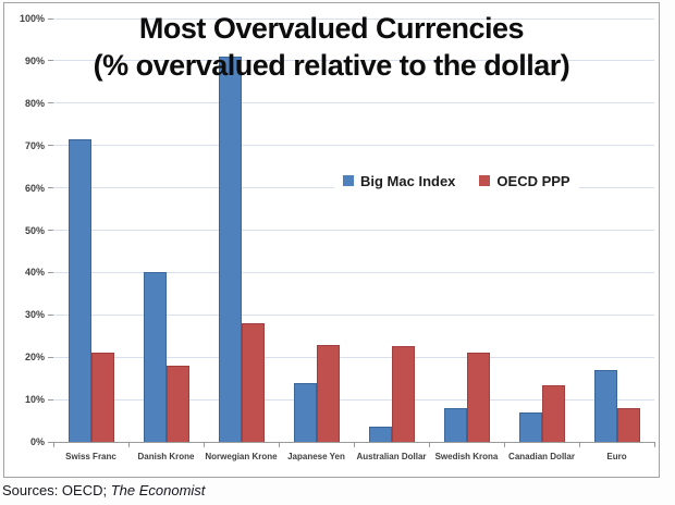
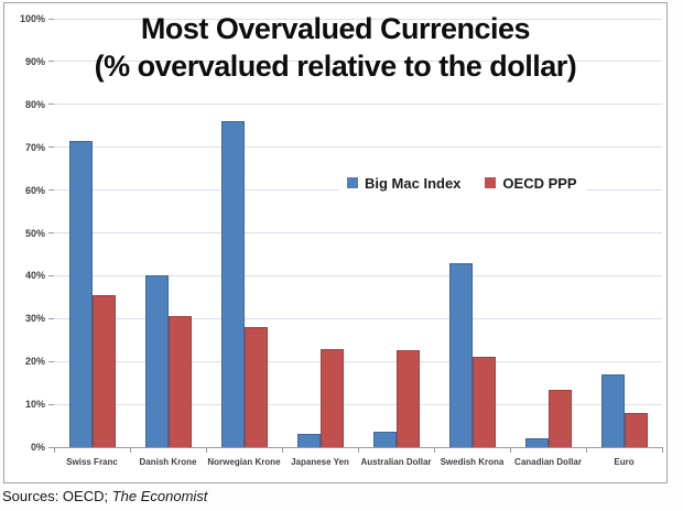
OECD PPP/Swiss Franc: 21% -> 36%
OECD PPP/Danish Krone: 18% -> 30%
Big Mac Index/Norwegian Krone: 91% -> 76%
Big Mac Index/Japanese Yen: 14% -> 3%
Big Mac Index/Swedish Krona: 8% -> 43%
Big Mac Index/Canadian Dollar: 7% -> 2%
